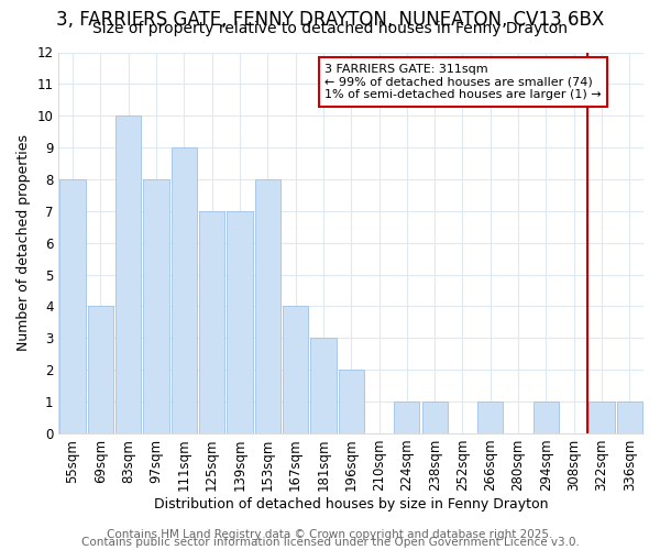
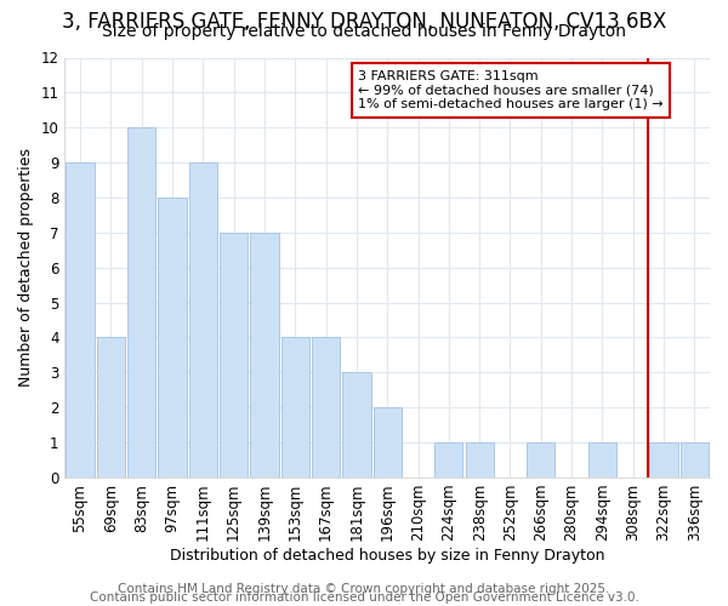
55sqm: 8 -> 9
153sqm: 8 -> 4
